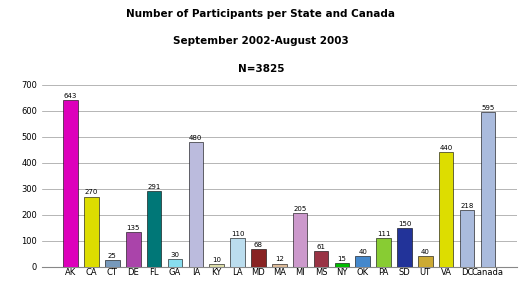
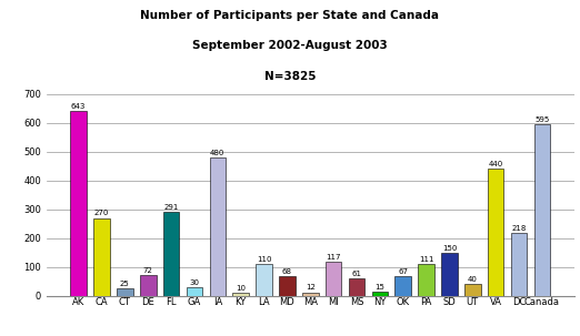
DE: 135 -> 72
MI: 205 -> 117
OK: 40 -> 67
